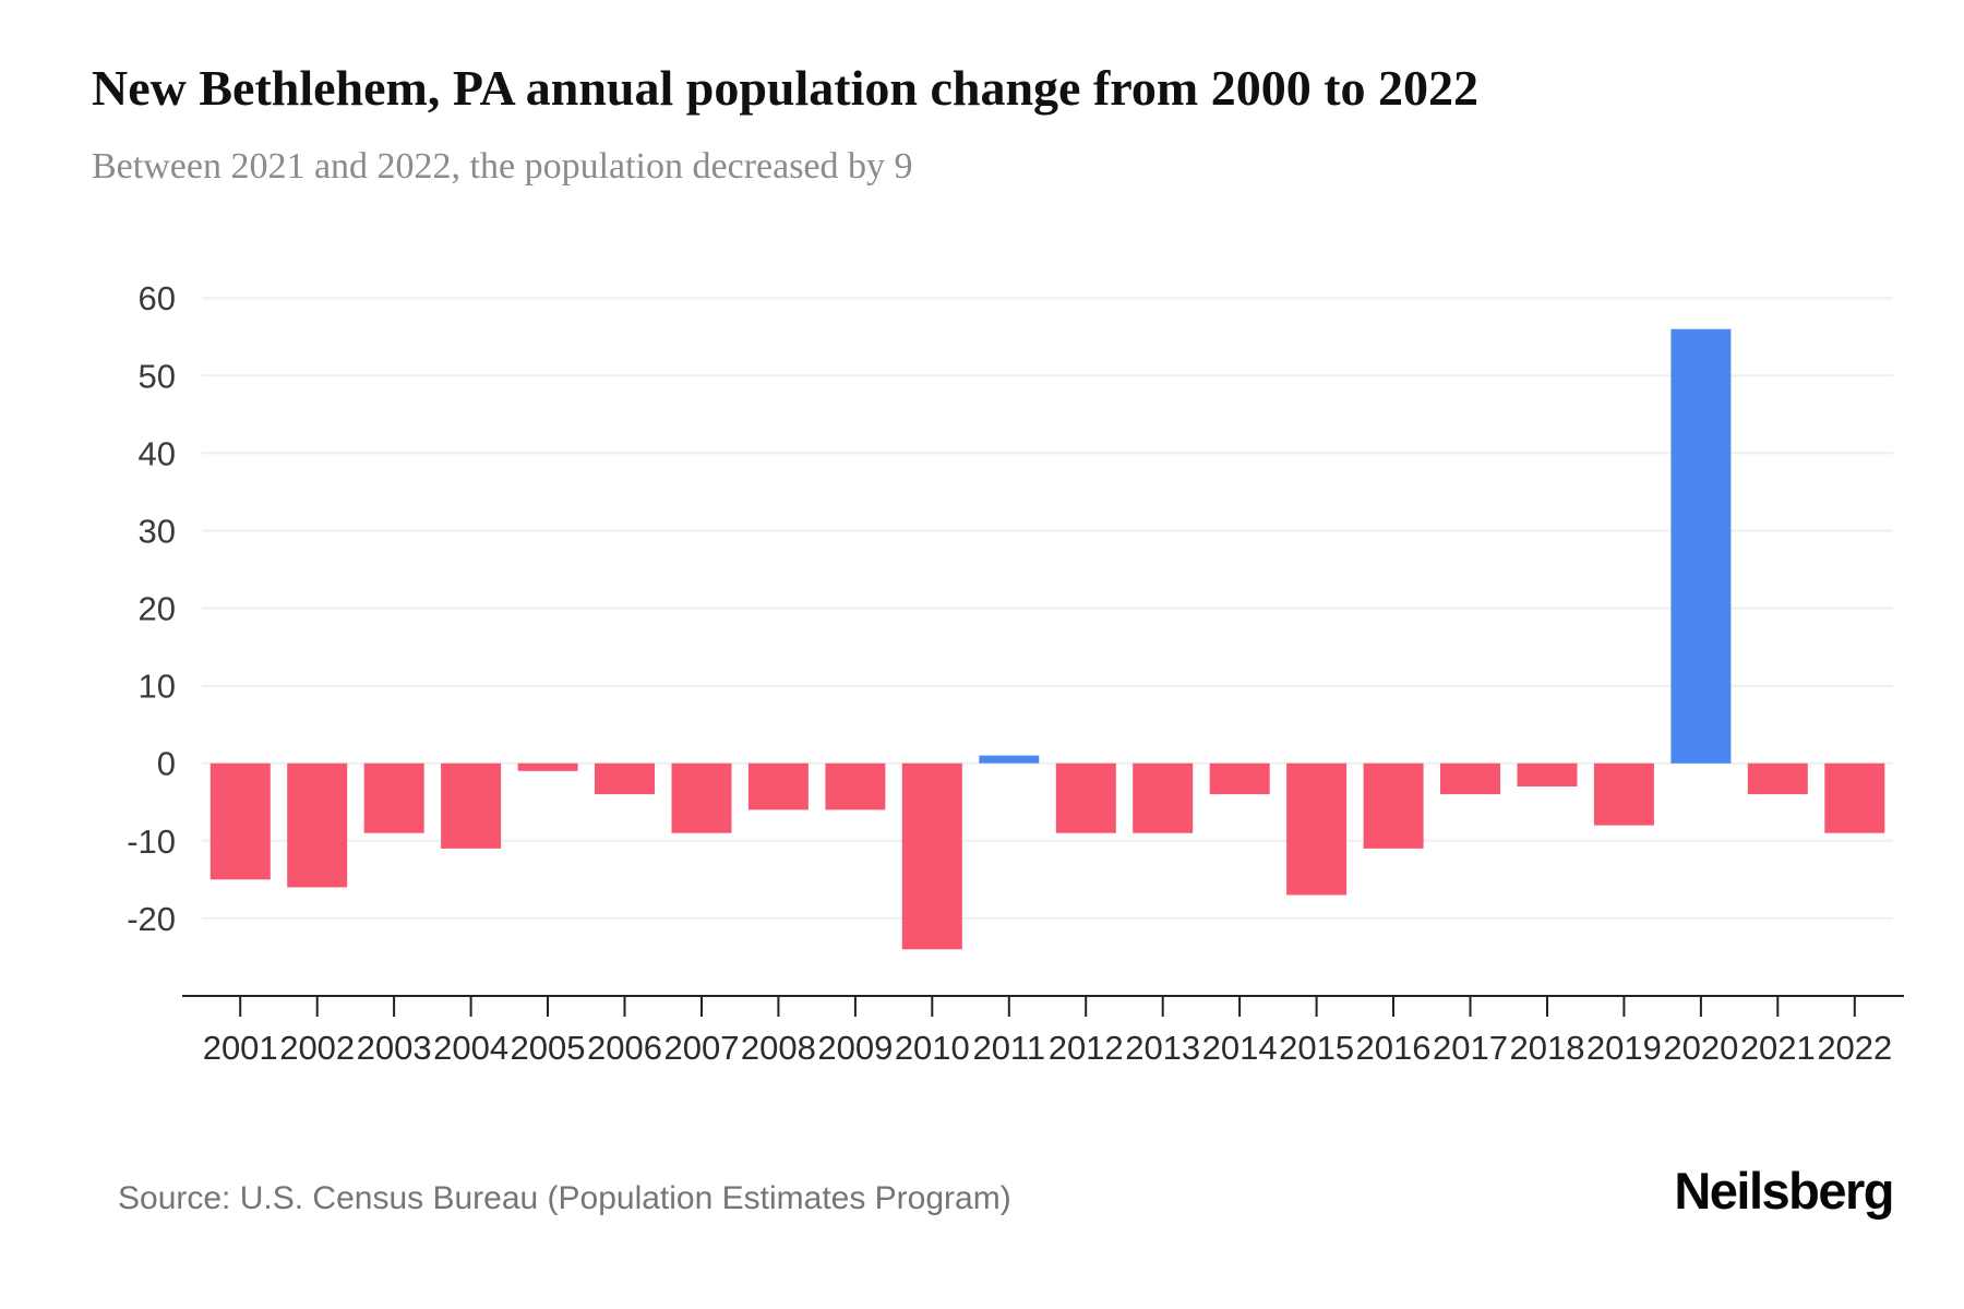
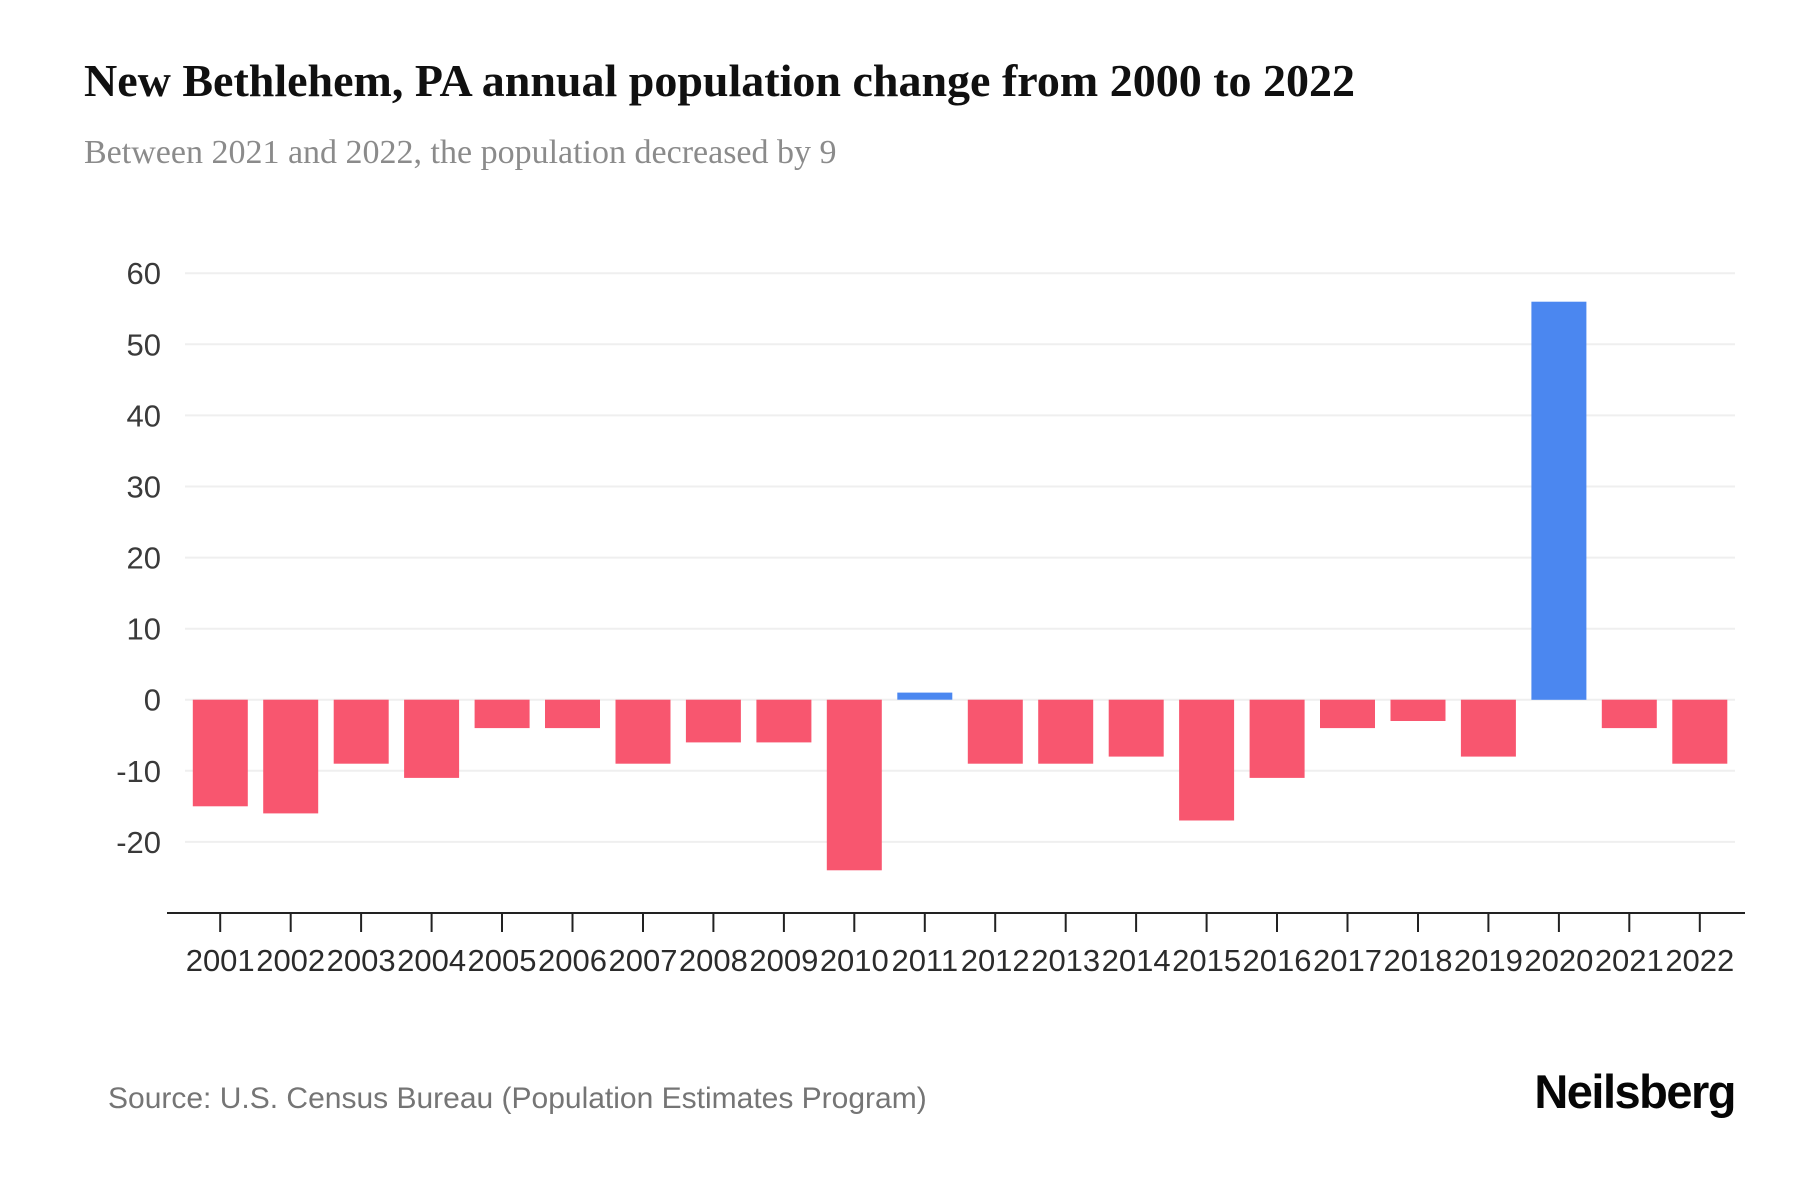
2005: -1 -> -4
2014: -4 -> -8
